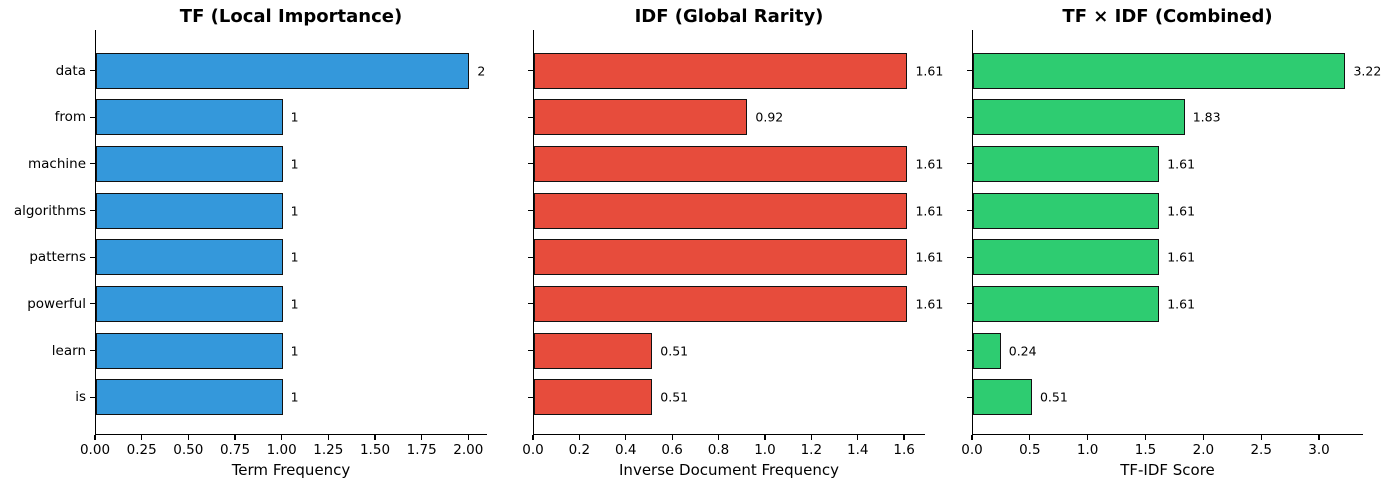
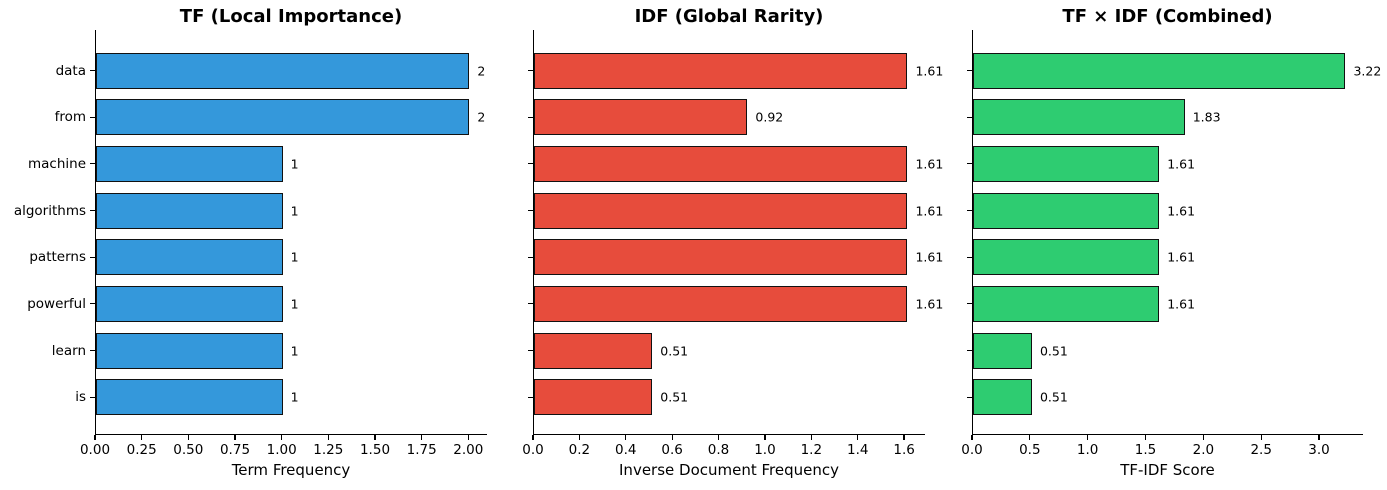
TF (Local Importance)/from: 1 -> 2
TF × IDF (Combined)/learn: 0.24 -> 0.51
